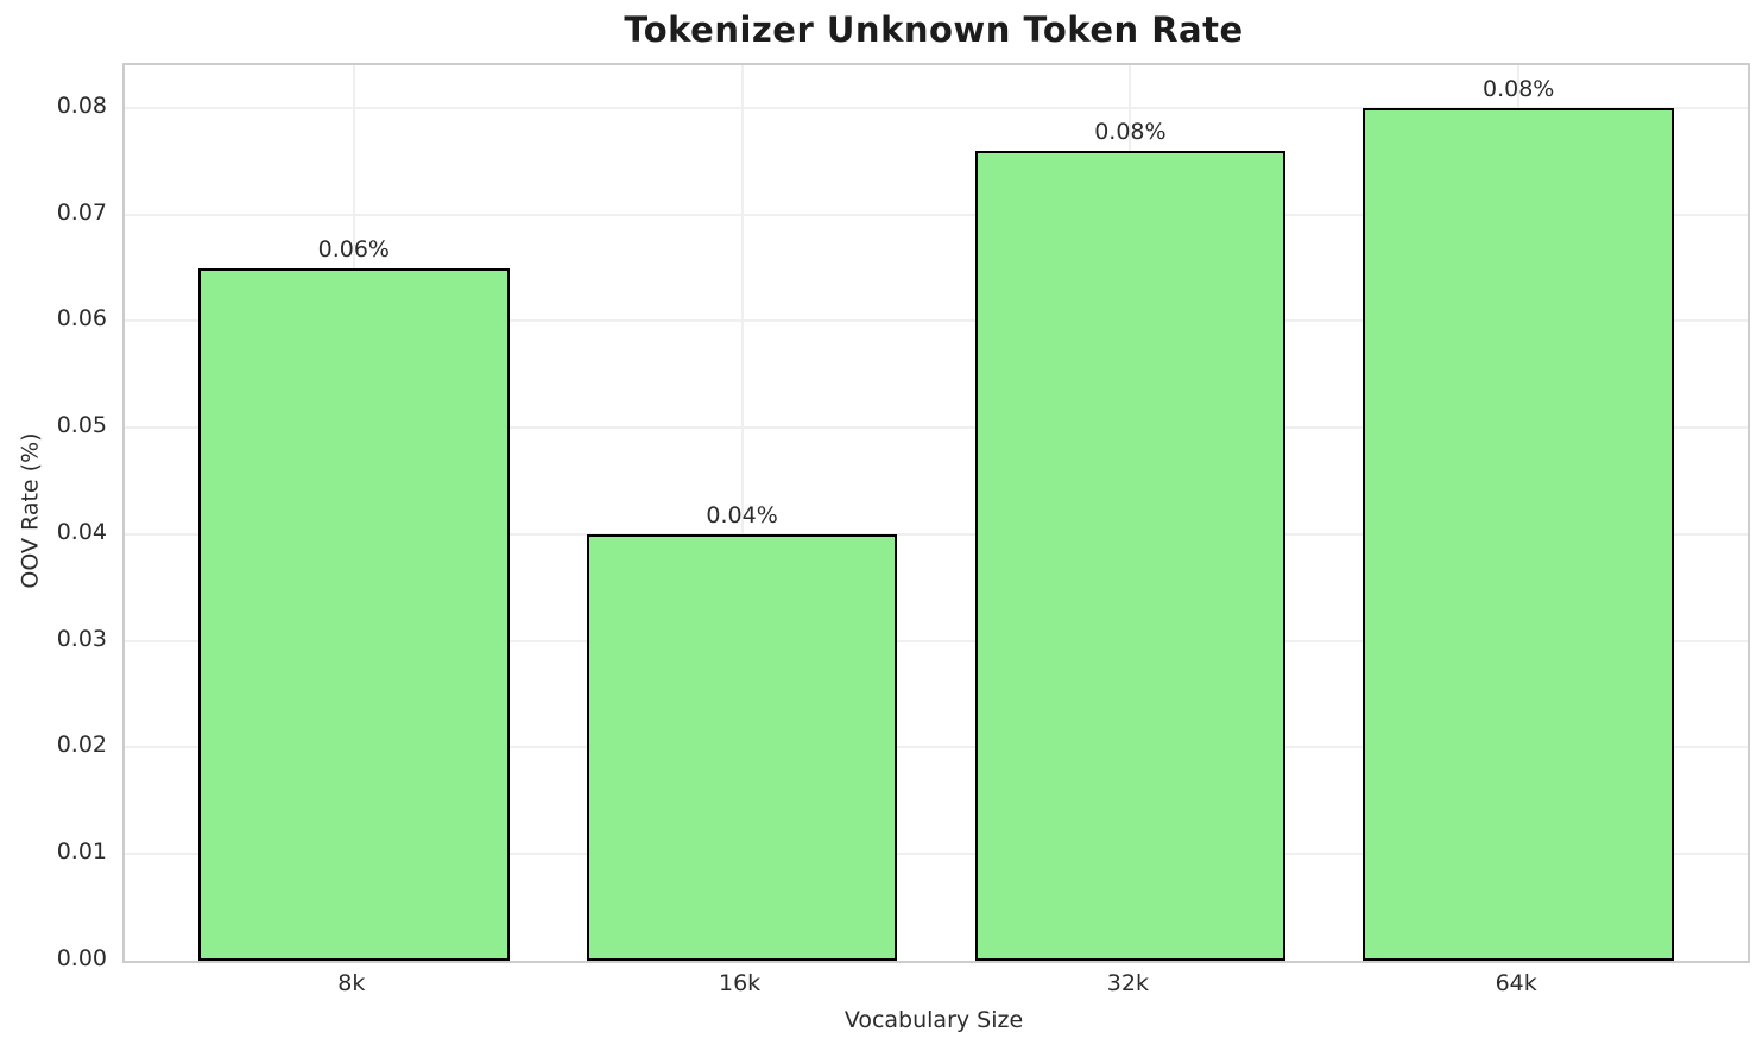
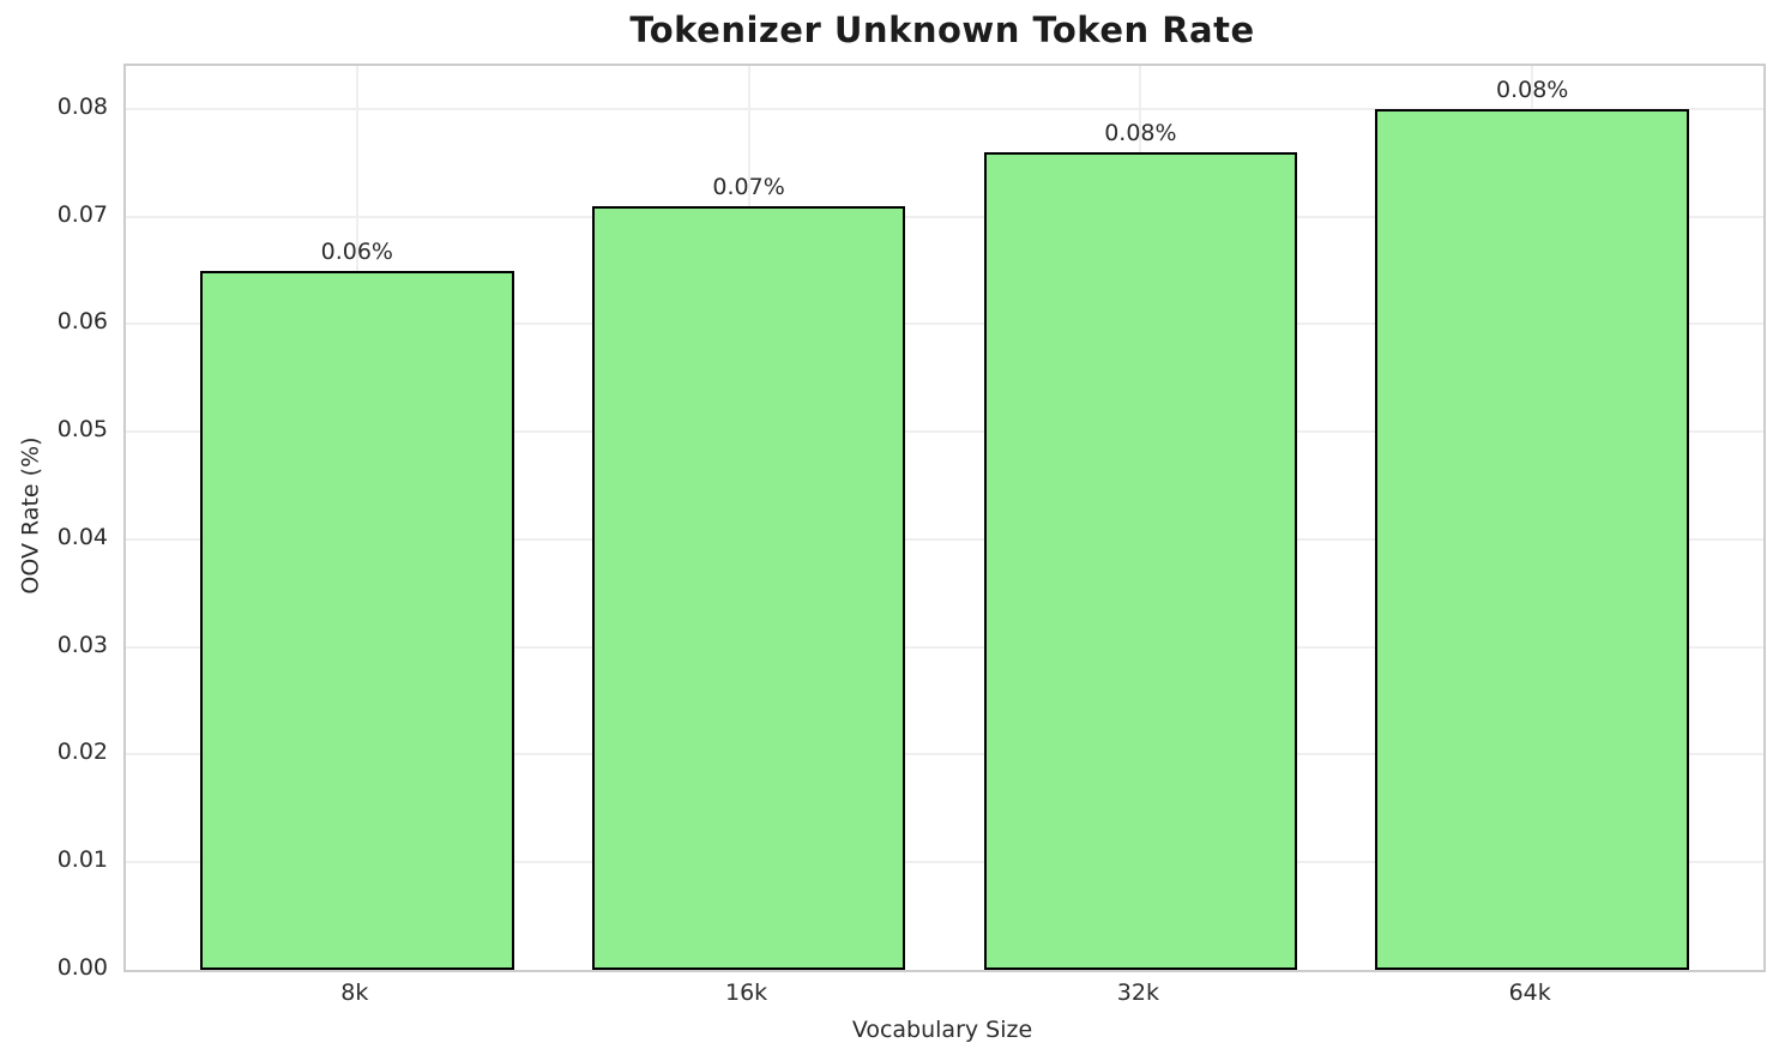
16k: 0.04% -> 0.07%
